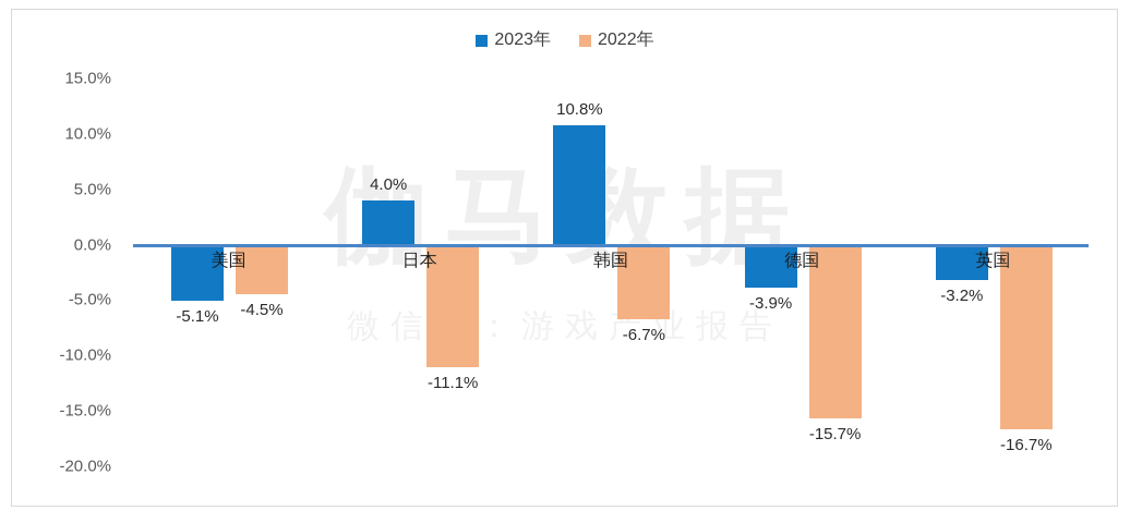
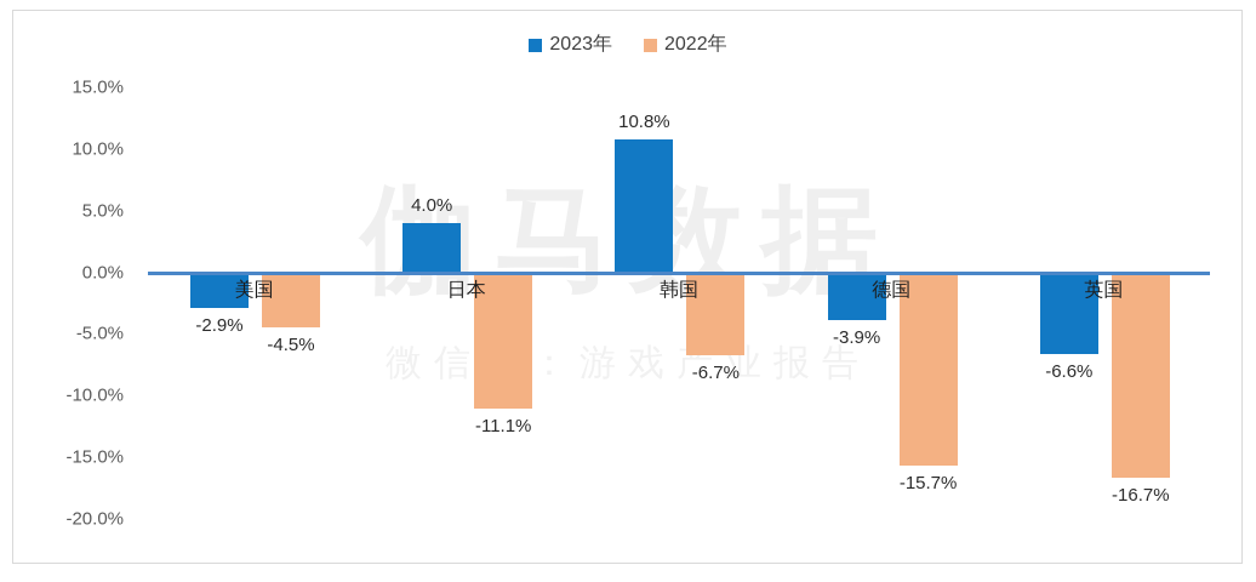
2023年/美国: -5.1% -> -2.9%
2023年/英国: -3.2% -> -6.6%
